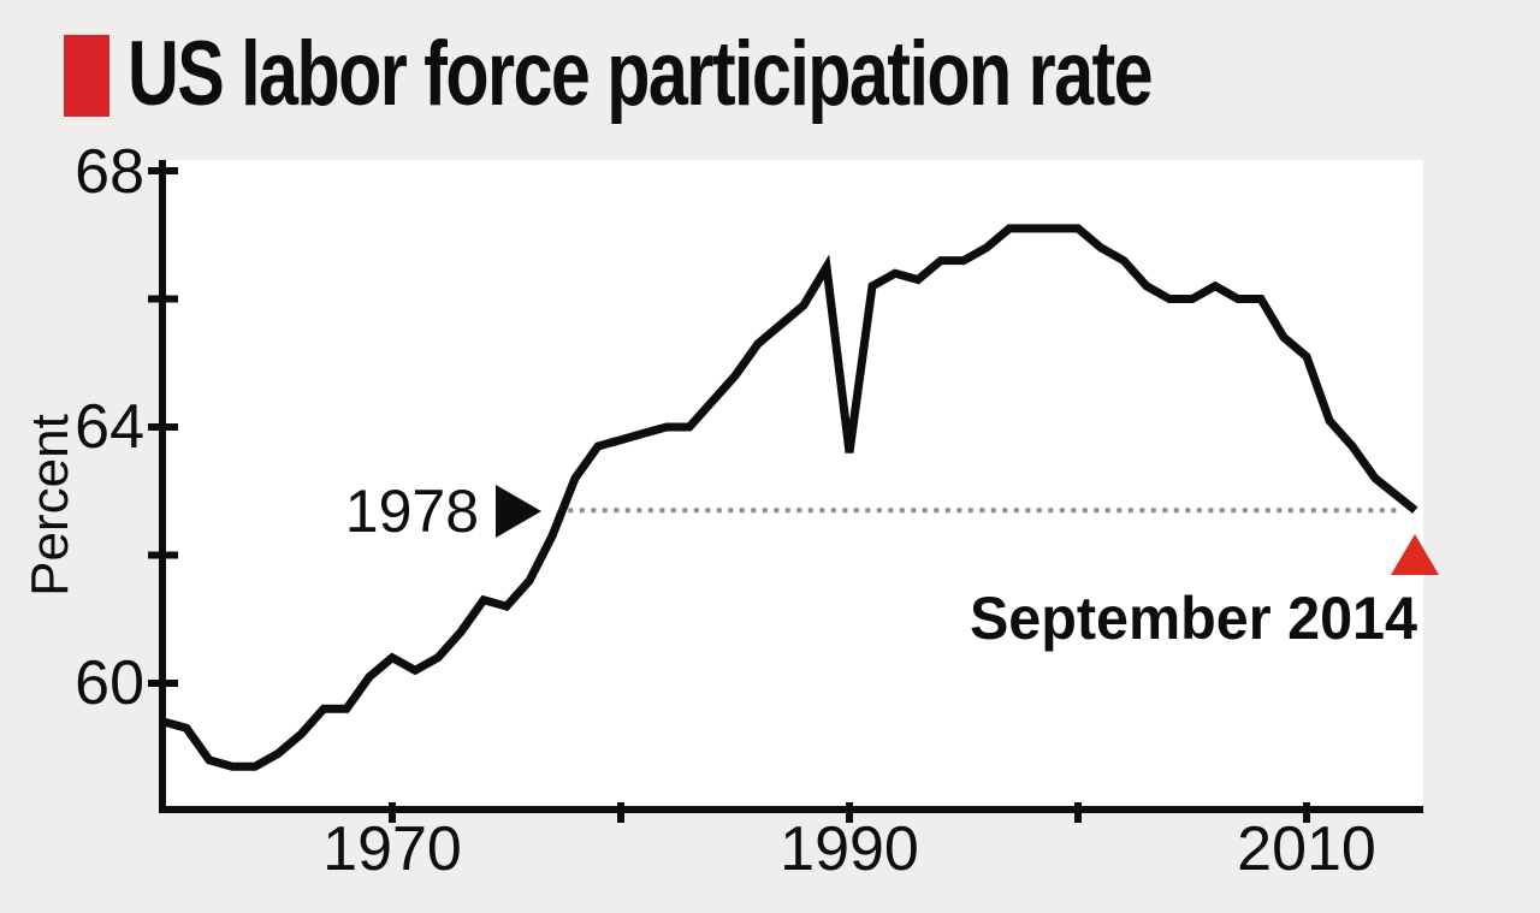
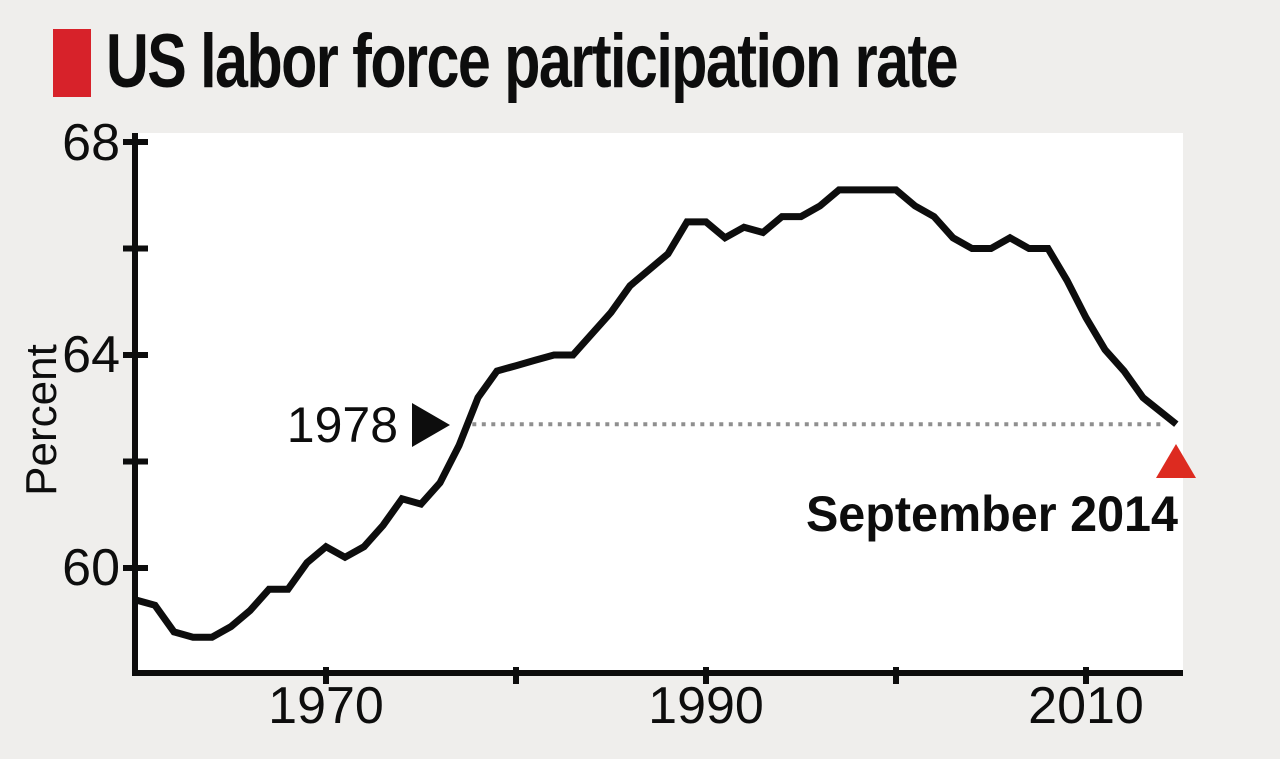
1990: 63.6 -> 66.5
2010: 65.1 -> 64.7
